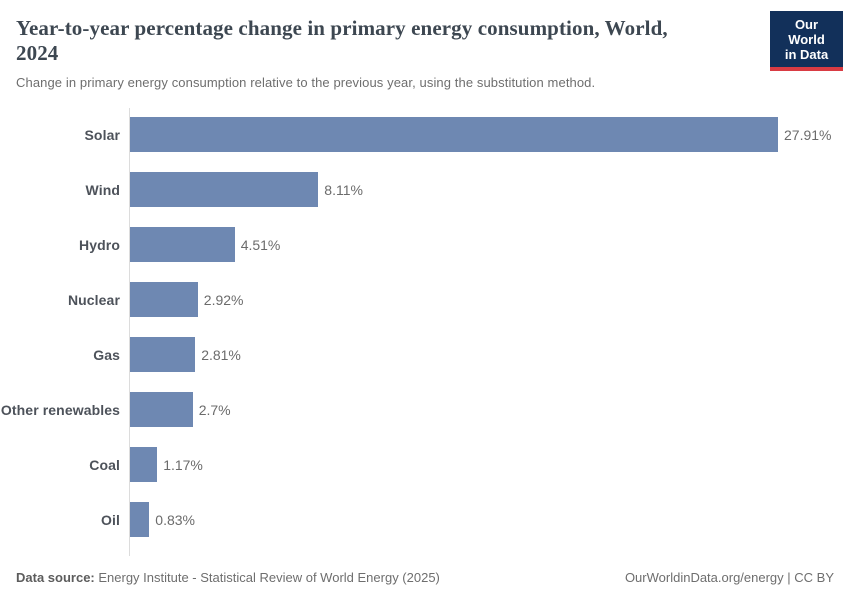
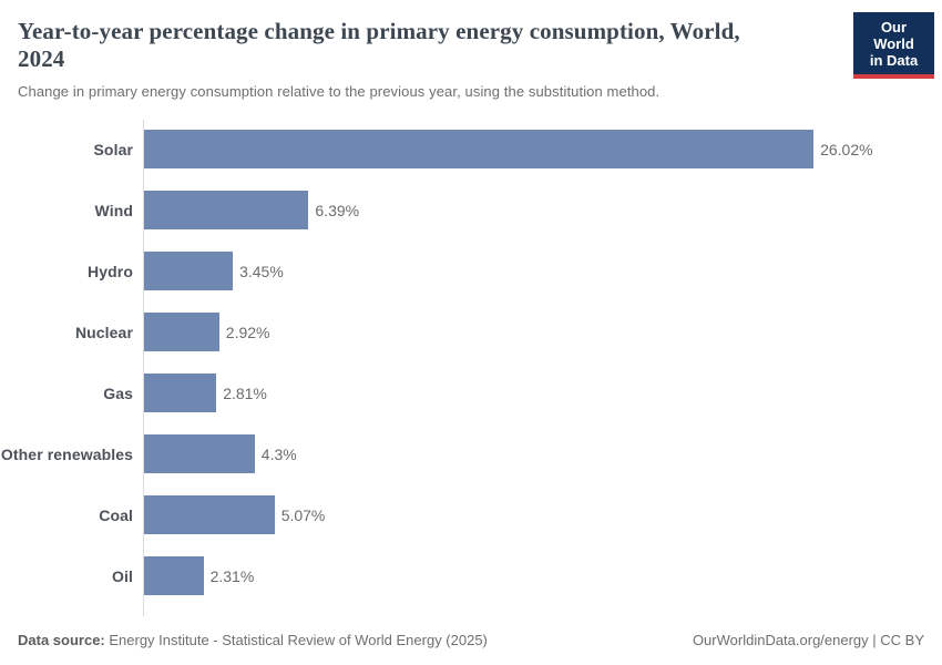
Solar: 27.91% -> 26.02%
Wind: 8.11% -> 6.39%
Hydro: 4.51% -> 3.45%
Other renewables: 2.7% -> 4.3%
Coal: 1.17% -> 5.07%
Oil: 0.83% -> 2.31%
